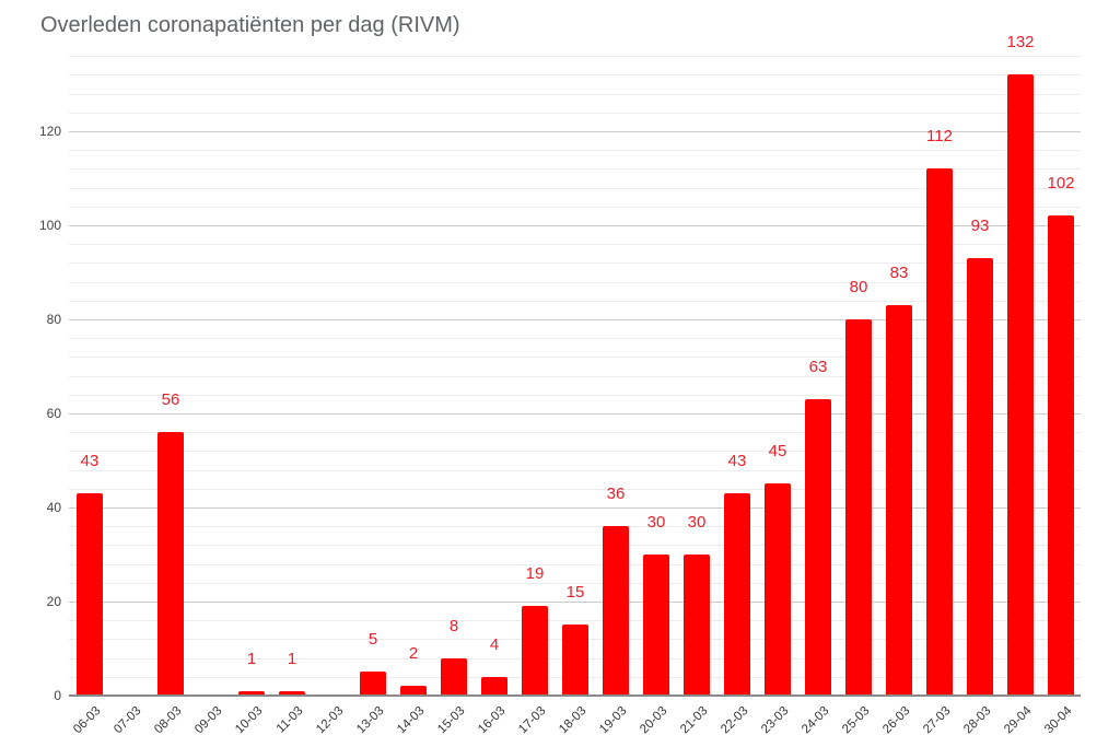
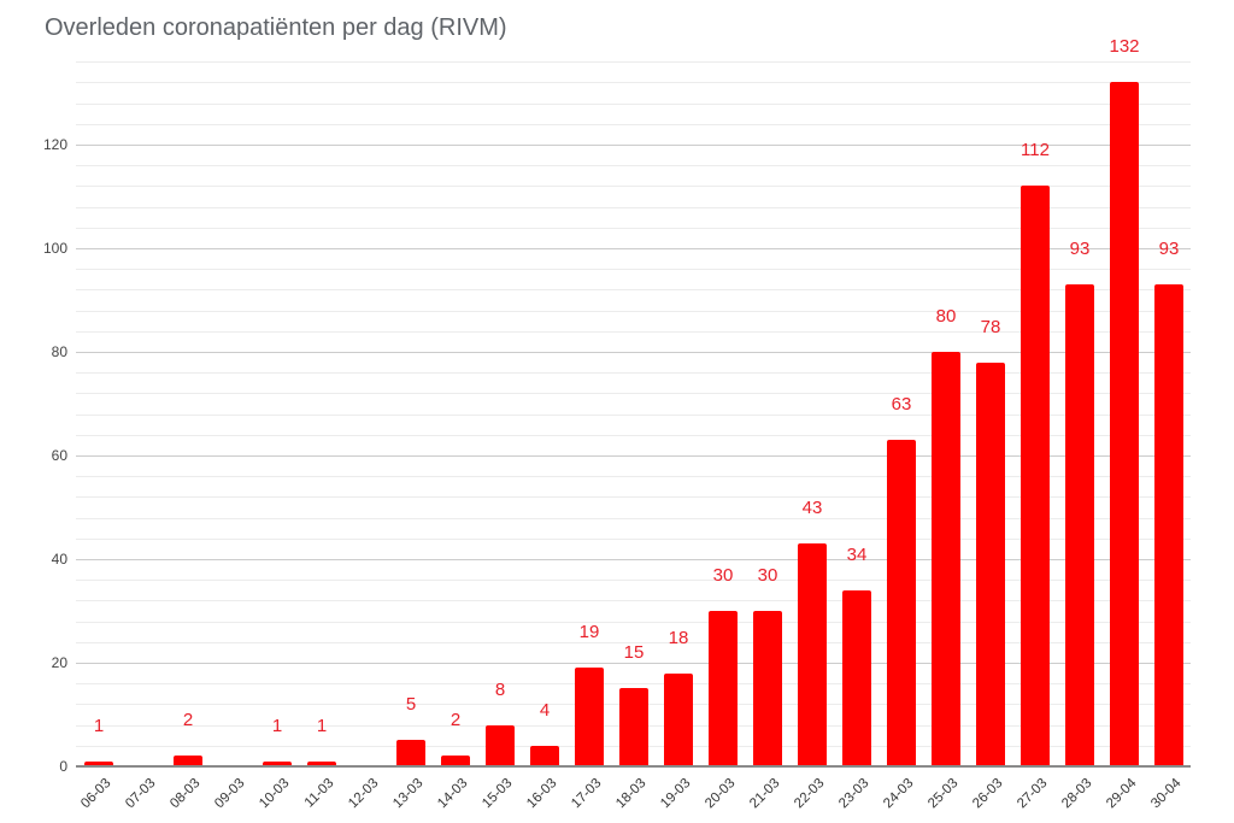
06-03: 43 -> 1
08-03: 56 -> 2
19-03: 36 -> 18
23-03: 45 -> 34
26-03: 83 -> 78
30-04: 102 -> 93
